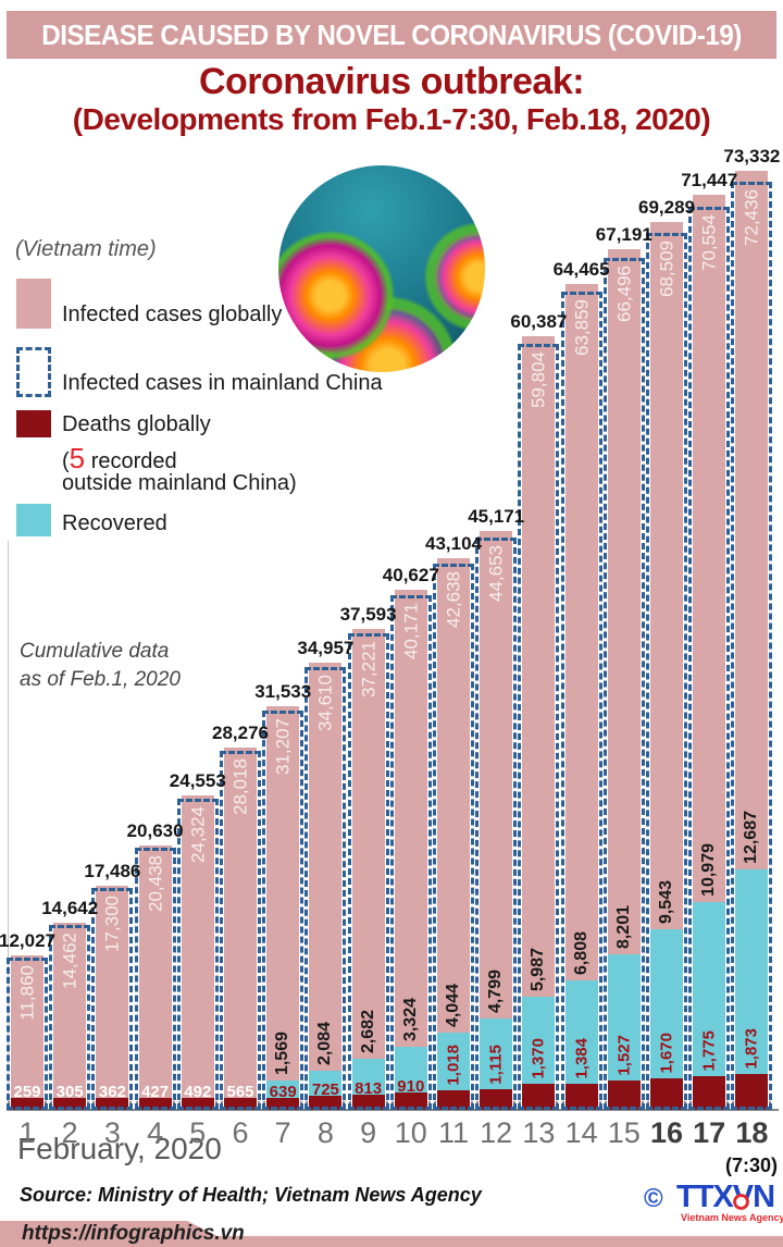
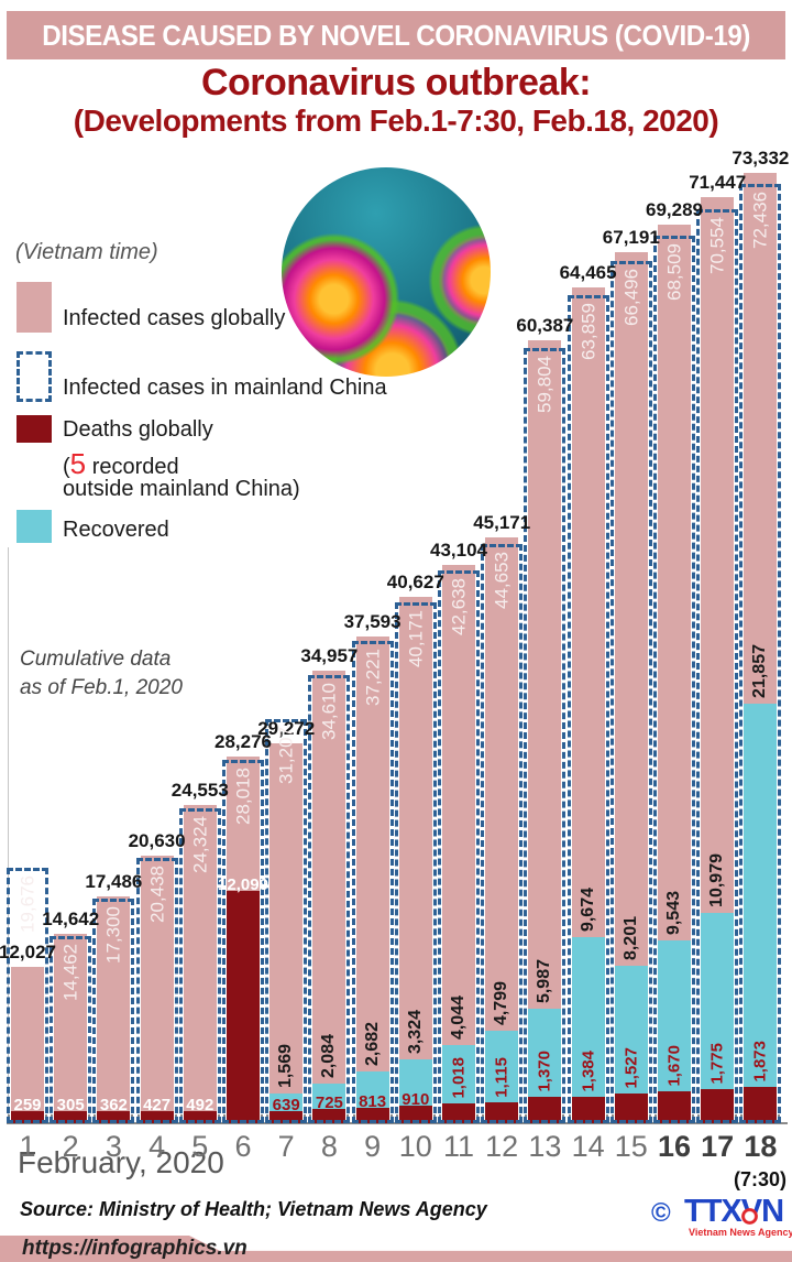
Infected cases in mainland China/1: 11,860 -> 19,676
Deaths globally/6: 565 -> 12,099
Infected cases globally/7: 31,533 -> 29,272
Recovered/14: 6,808 -> 9,674
Recovered/18: 12,687 -> 21,857
